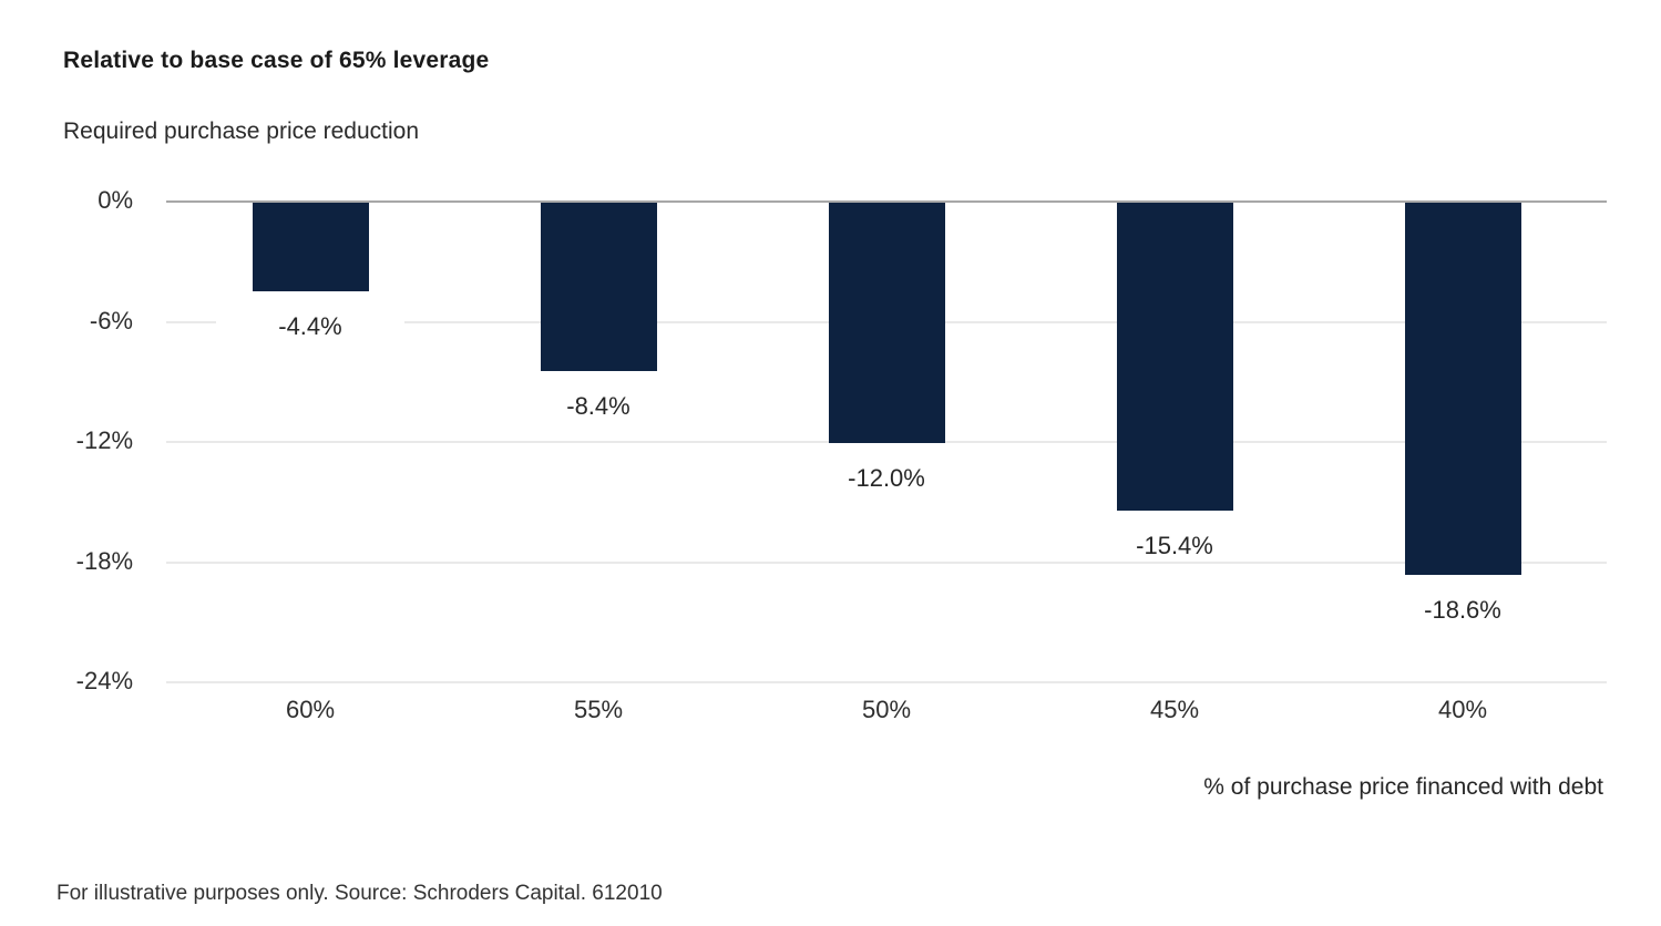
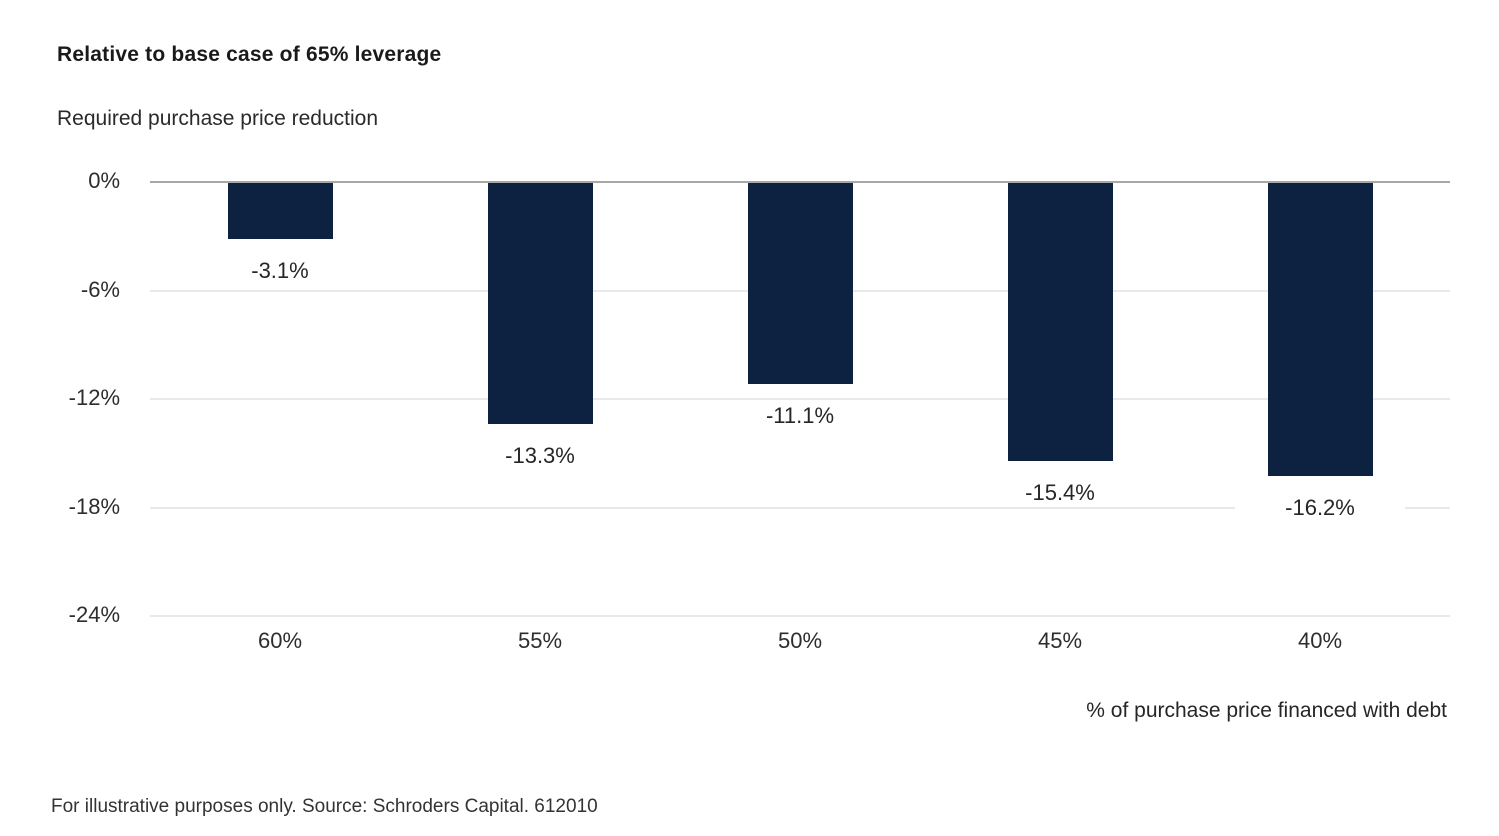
60%: -4.4% -> -3.1%
55%: -8.4% -> -13.3%
50%: -12.0% -> -11.1%
40%: -18.6% -> -16.2%
